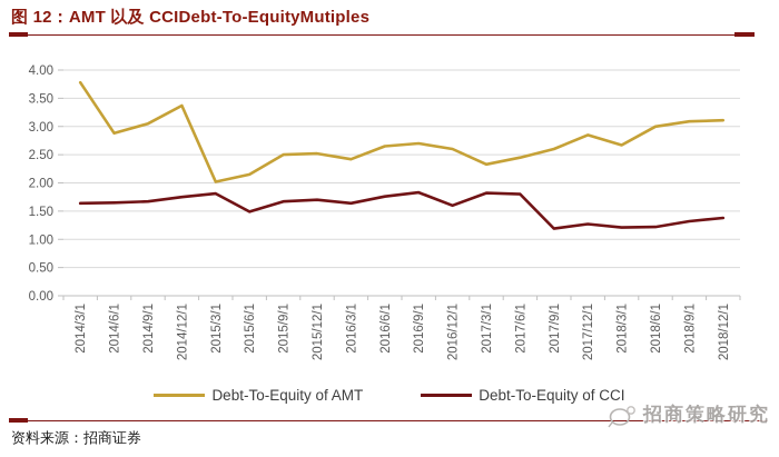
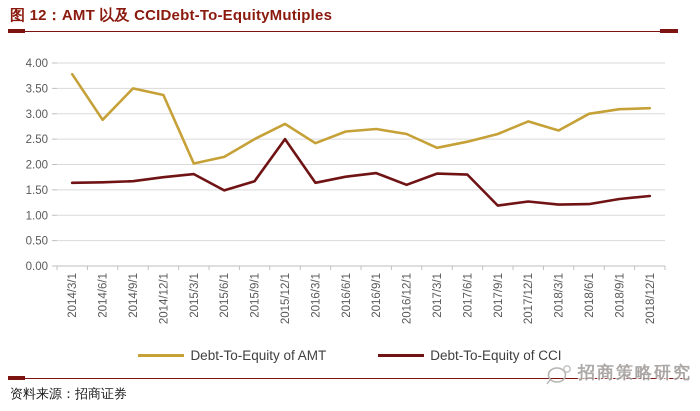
Debt-To-Equity of AMT/2014/9/1: 3.0 -> 3.5
Debt-To-Equity of AMT/2015/12/1: 2.5 -> 2.8
Debt-To-Equity of CCI/2015/12/1: 1.7 -> 2.5
